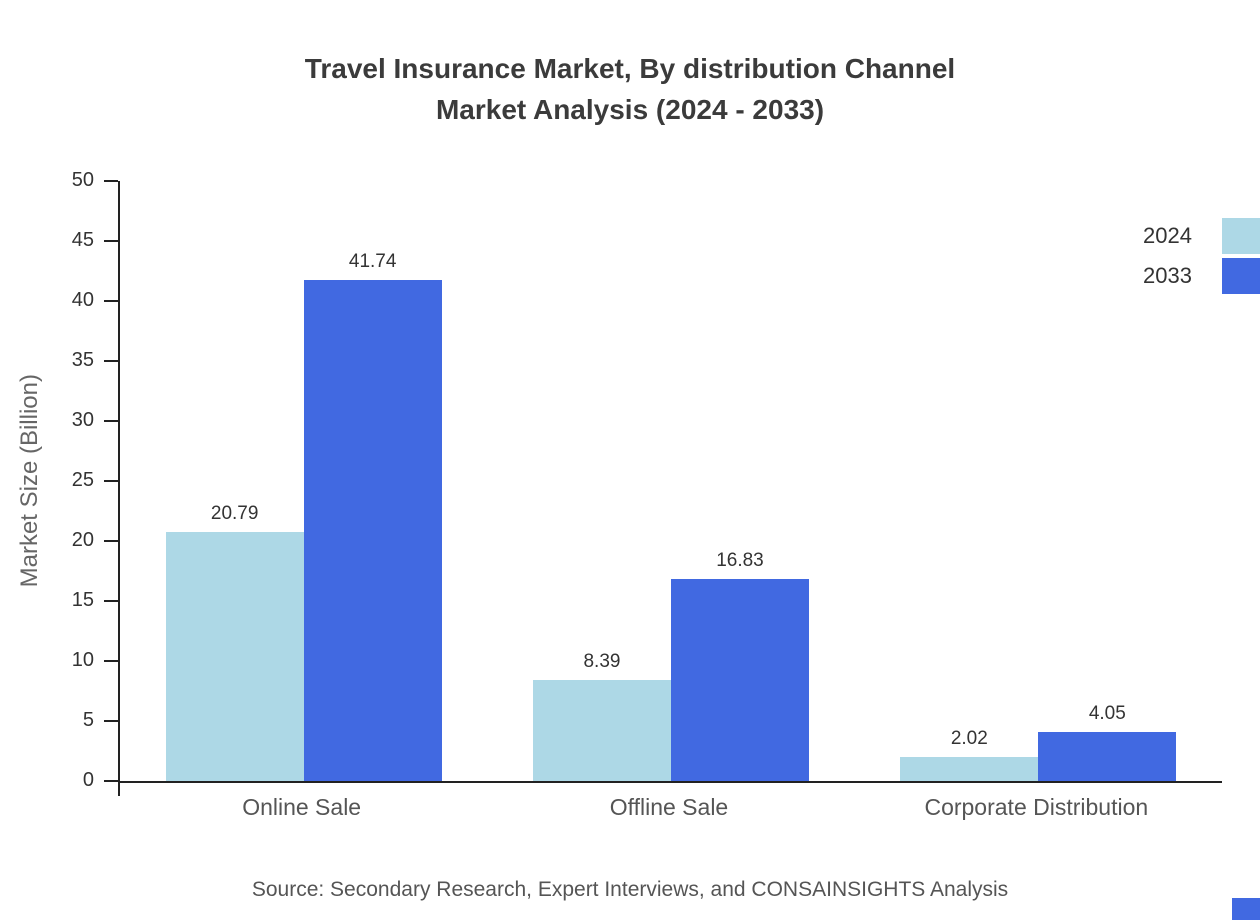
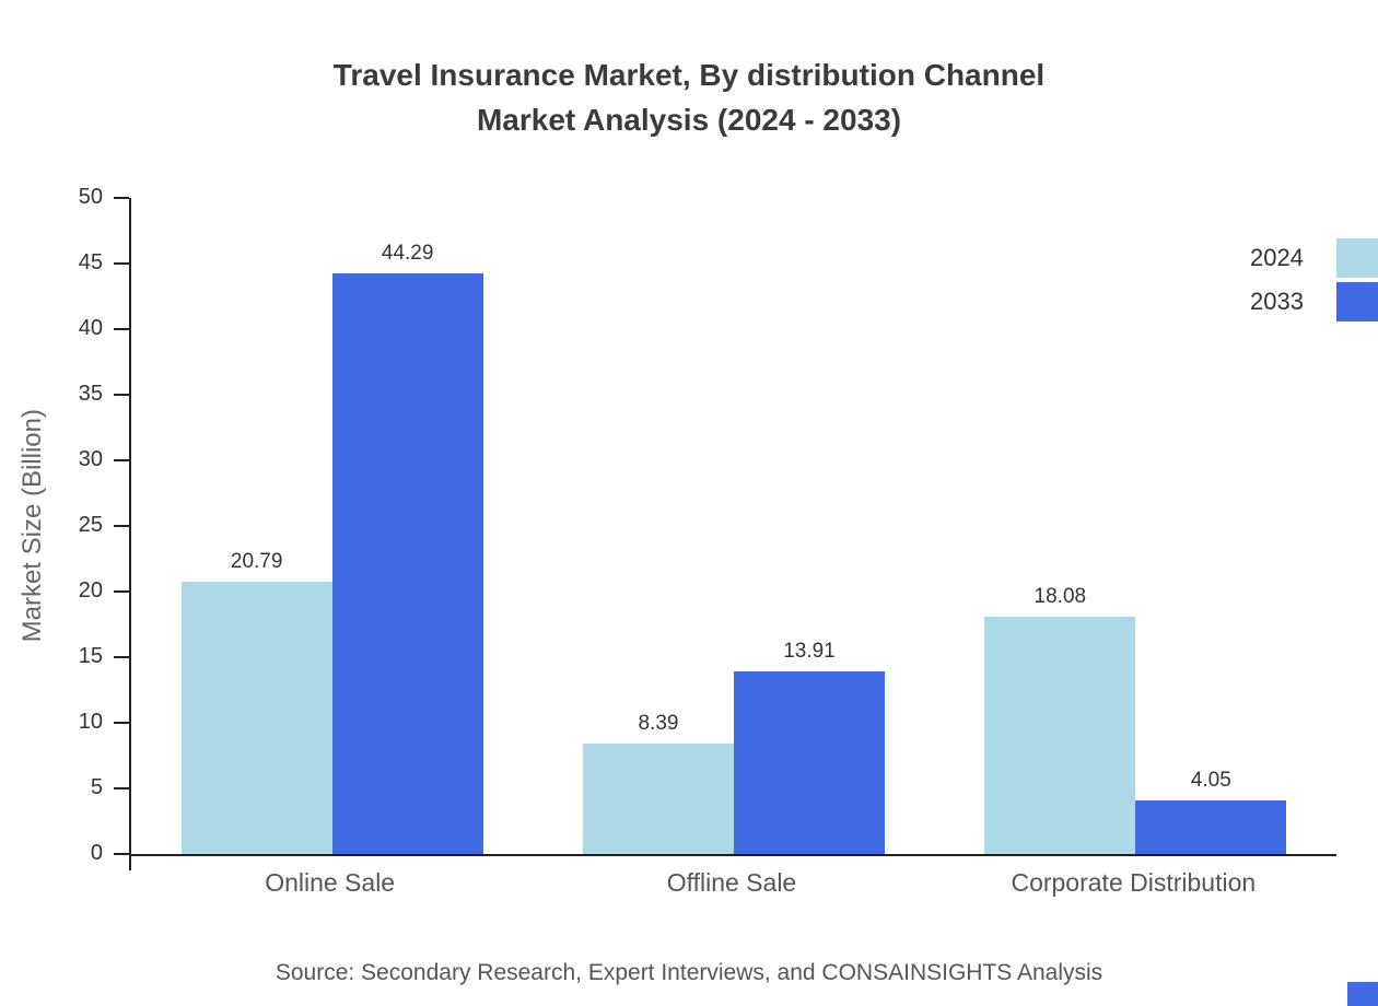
2033/Online Sale: 41.74 -> 44.29
2033/Offline Sale: 16.83 -> 13.91
2024/Corporate Distribution: 2.02 -> 18.08
